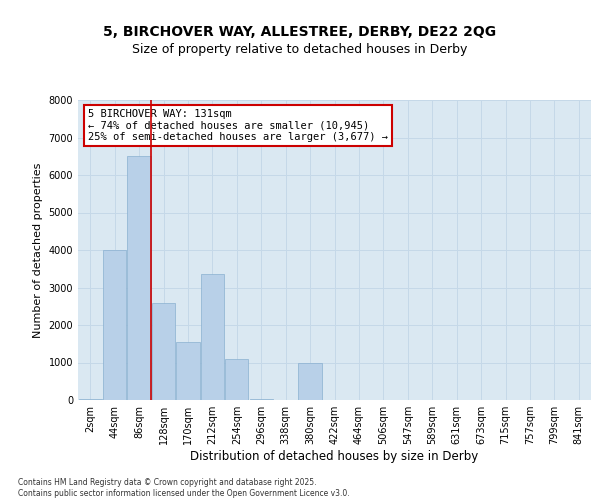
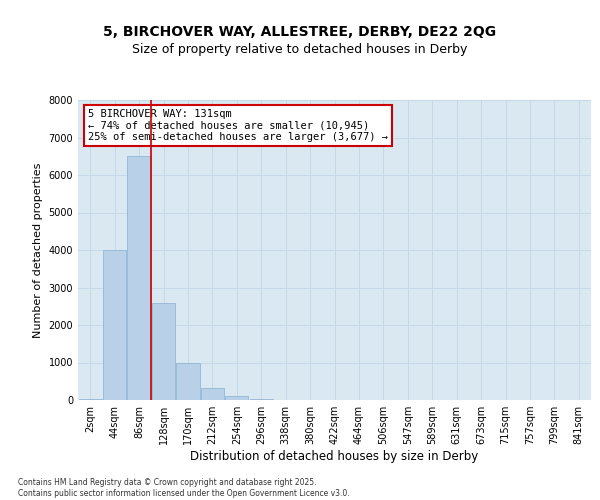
170sqm: 1550 -> 1000
212sqm: 3350 -> 330
254sqm: 1100 -> 120
380sqm: 1000 -> 0
